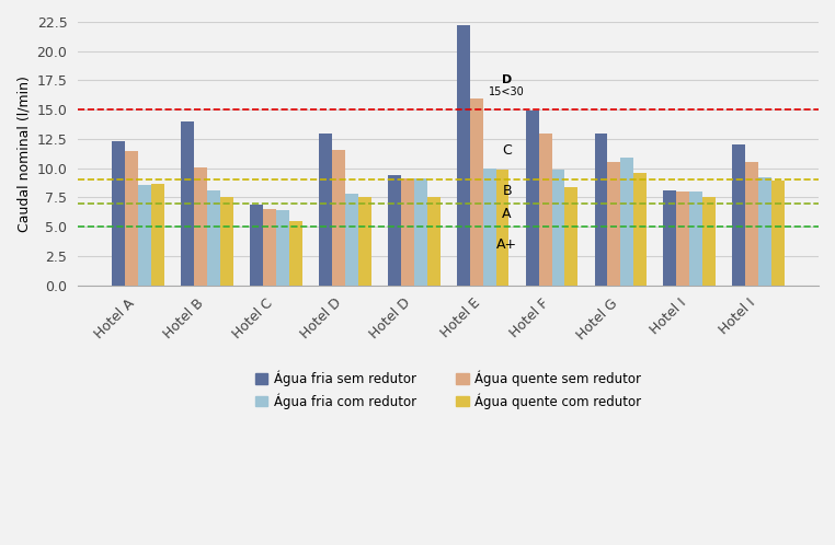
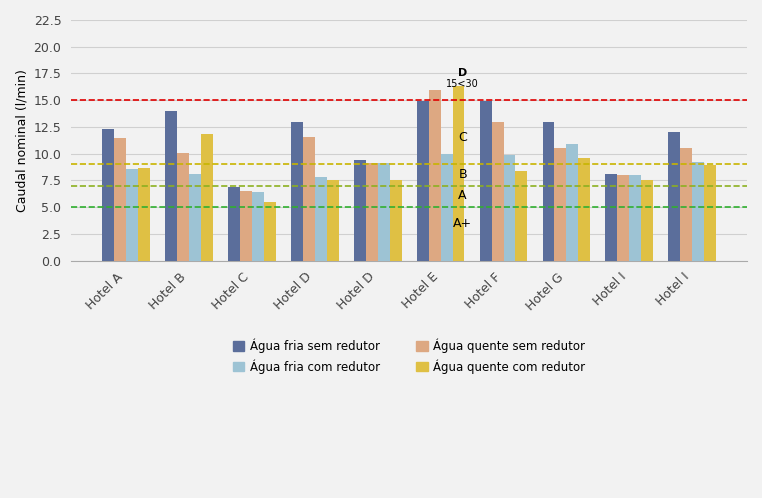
Água quente com redutor/Hotel B: 7.5 -> 11.8
Água fria sem redutor/Hotel E: 22.2 -> 14.9
Água quente com redutor/Hotel E: 9.9 -> 16.3
